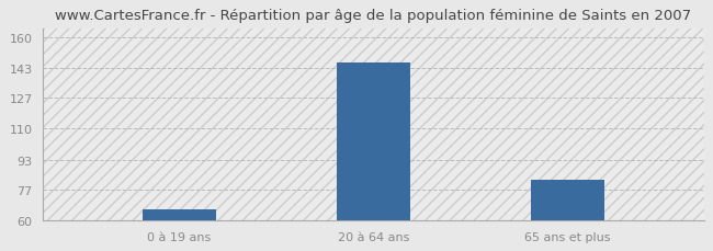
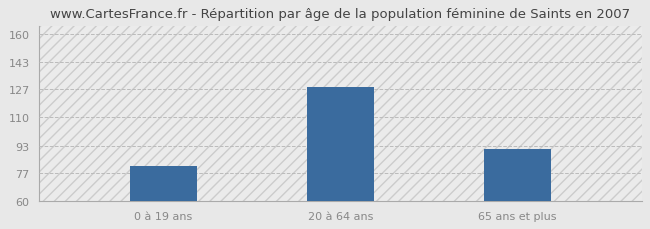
0 à 19 ans: 66 -> 81
20 à 64 ans: 146 -> 128
65 ans et plus: 82 -> 91
